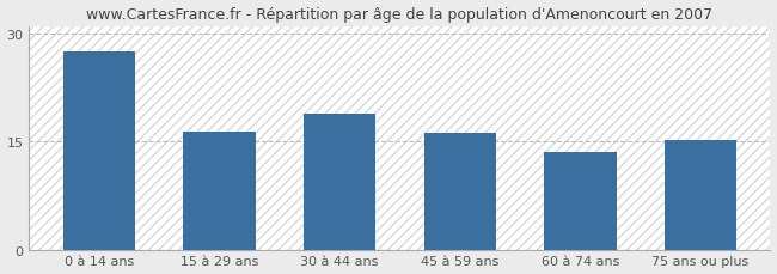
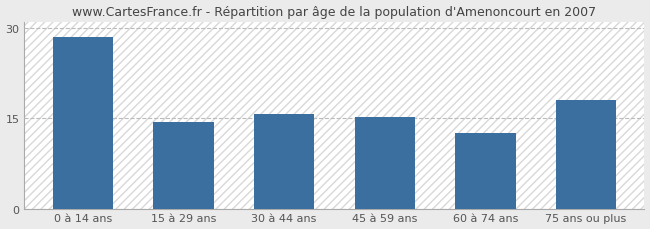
0 à 14 ans: 27.4 -> 28.5
15 à 29 ans: 16.4 -> 14.3
30 à 44 ans: 18.8 -> 15.6
45 à 59 ans: 16.2 -> 15.1
60 à 74 ans: 13.6 -> 12.6
75 ans ou plus: 15.2 -> 18.0
